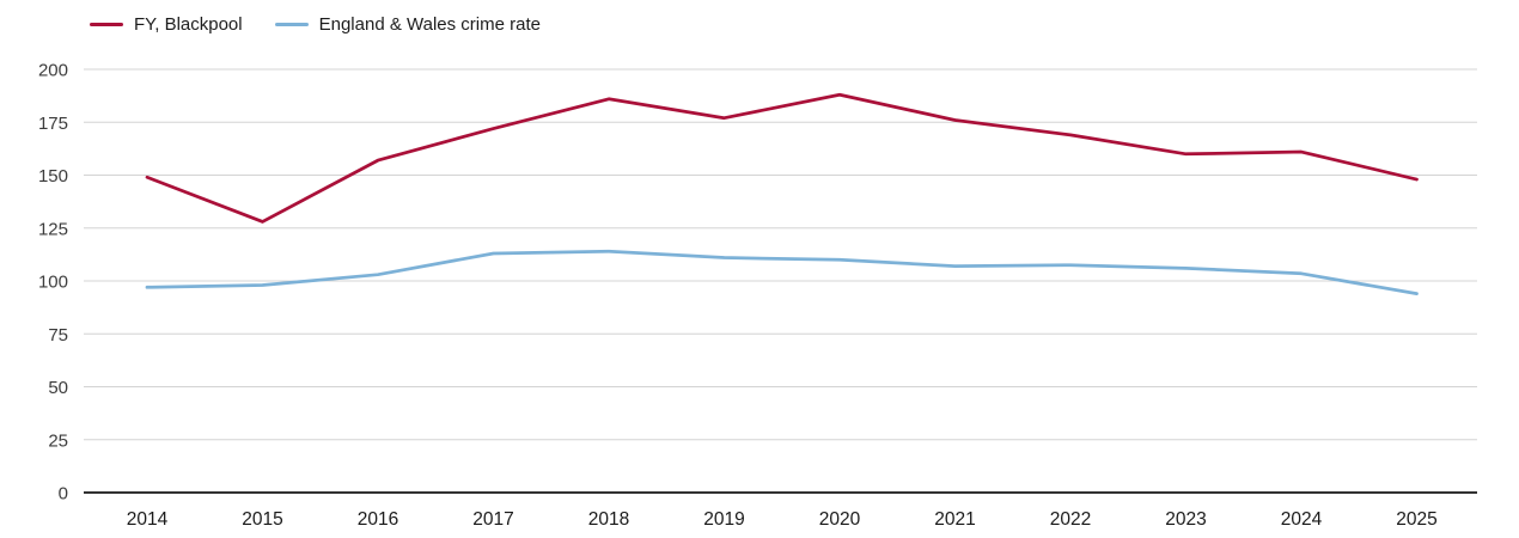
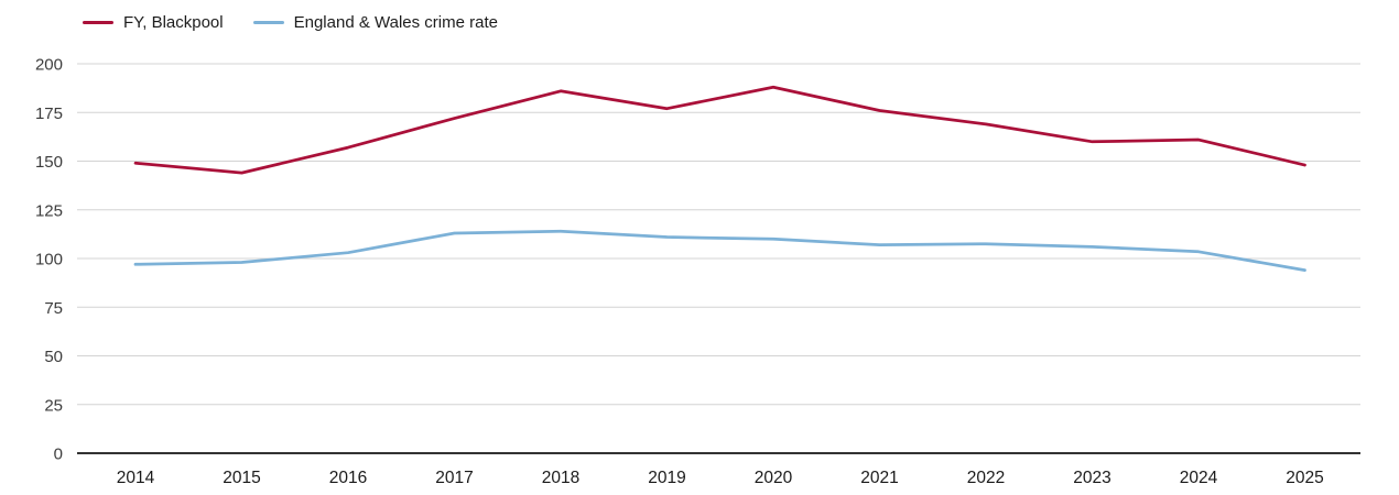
FY, Blackpool/2015: 128 -> 144
